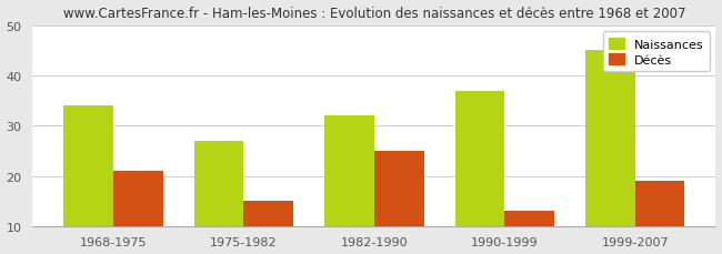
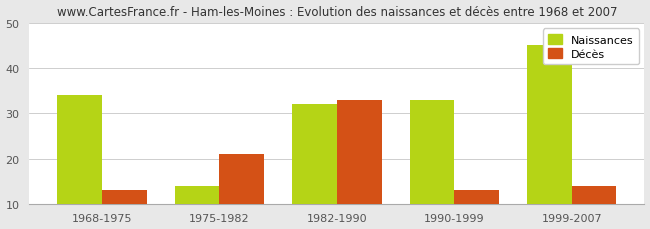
Décès/1968-1975: 21 -> 13
Naissances/1975-1982: 27 -> 14
Décès/1975-1982: 15 -> 21
Décès/1982-1990: 25 -> 33
Naissances/1990-1999: 37 -> 33
Décès/1999-2007: 19 -> 14
